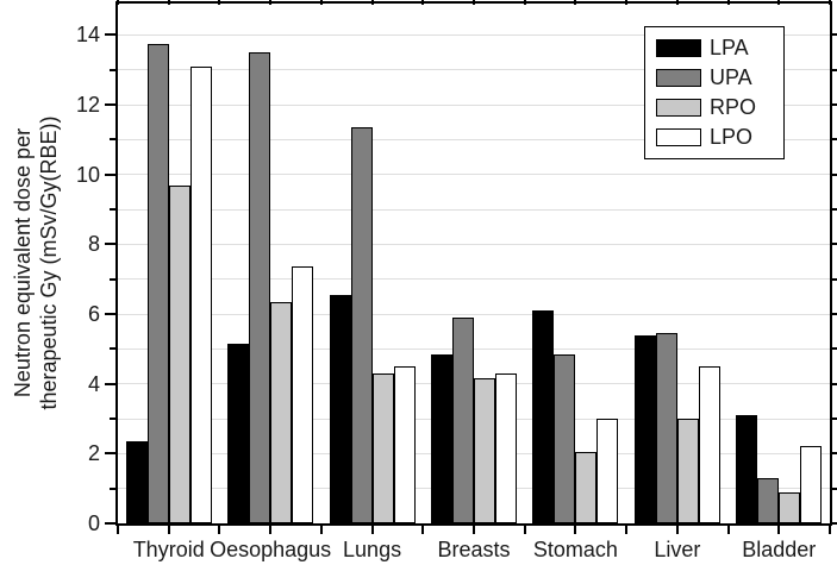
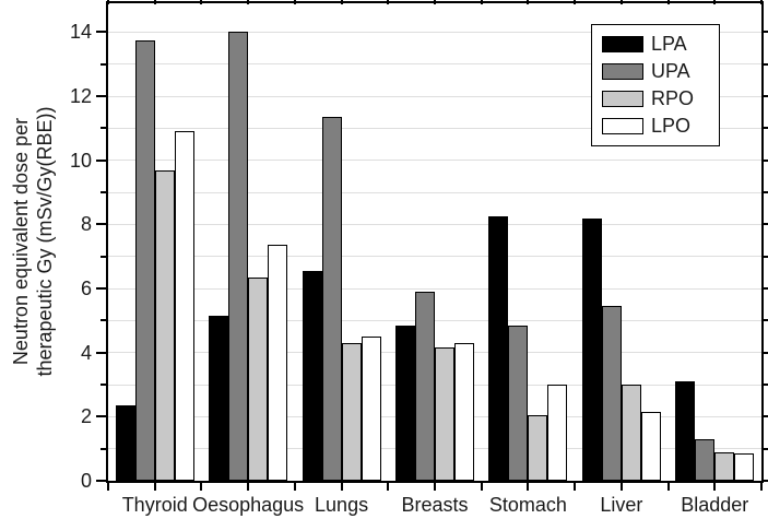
LPO/Thyroid: 13.1 -> 10.9
UPA/Oesophagus: 13.5 -> 14.0
LPA/Stomach: 6.1 -> 8.2
LPA/Liver: 5.4 -> 8.2
LPO/Liver: 4.5 -> 2.1
LPO/Bladder: 2.2 -> 0.8
